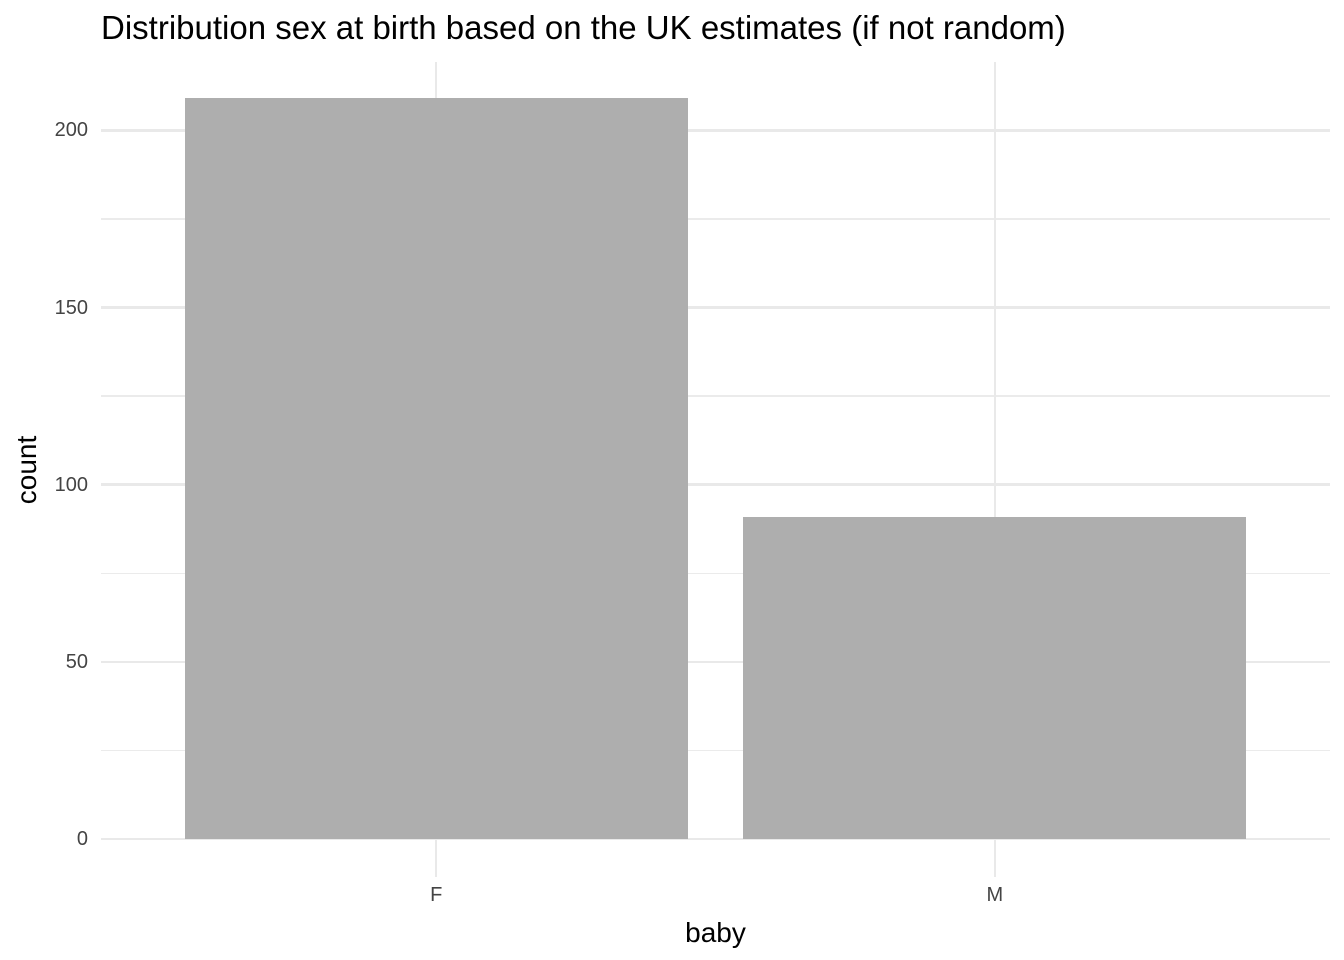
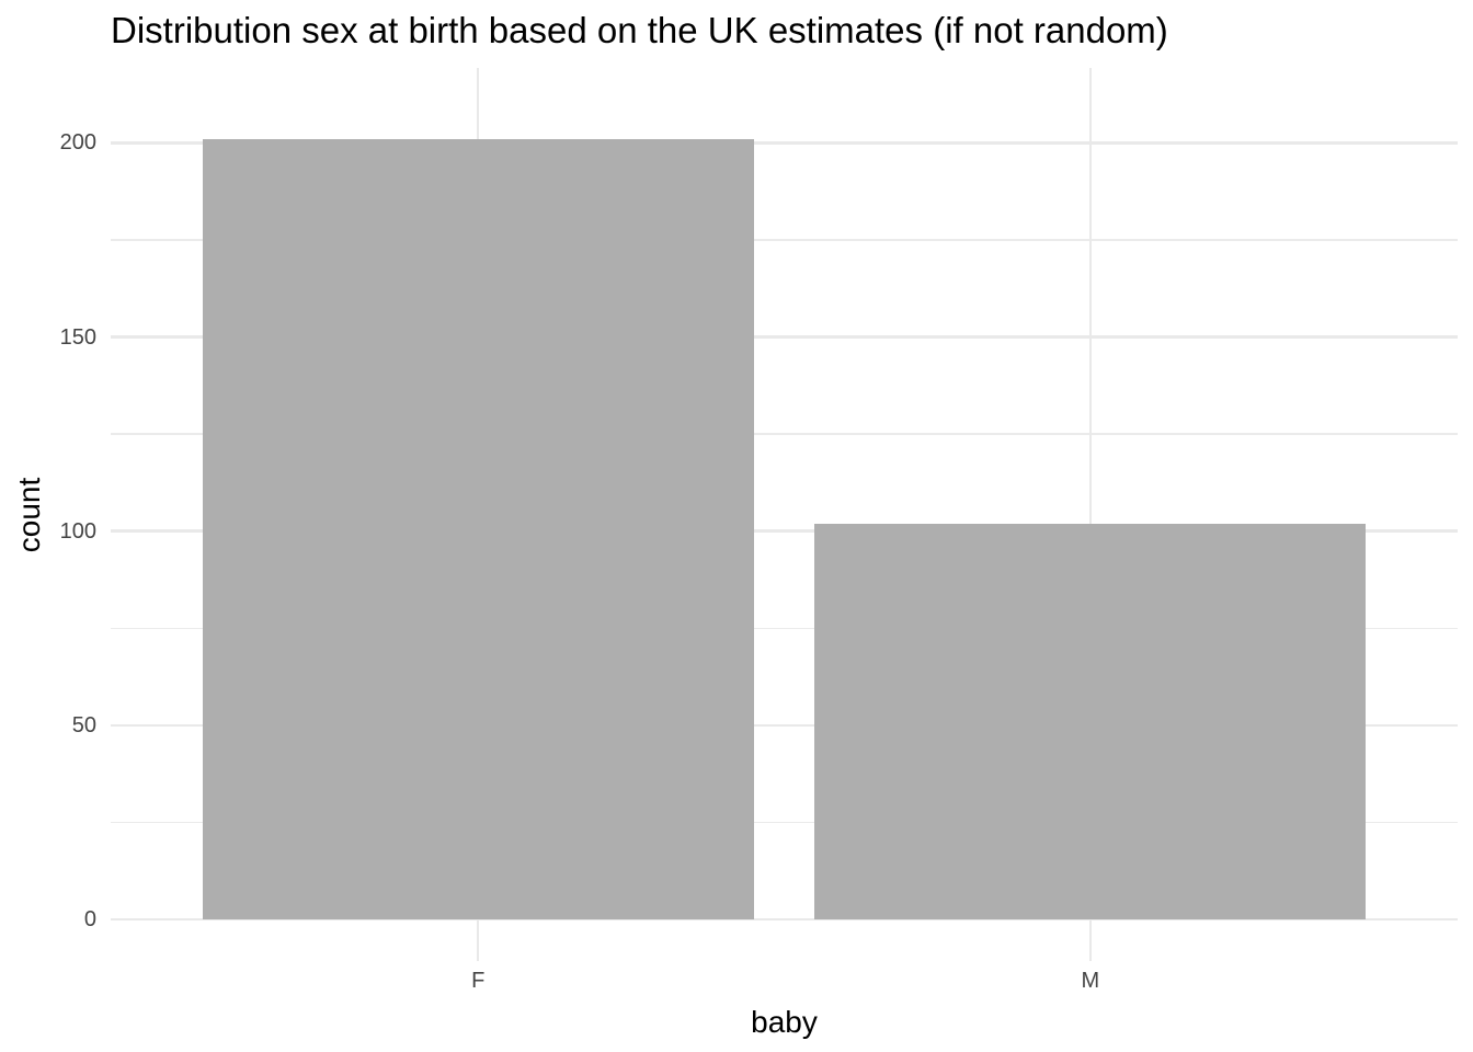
F: 209 -> 201
M: 91 -> 102
